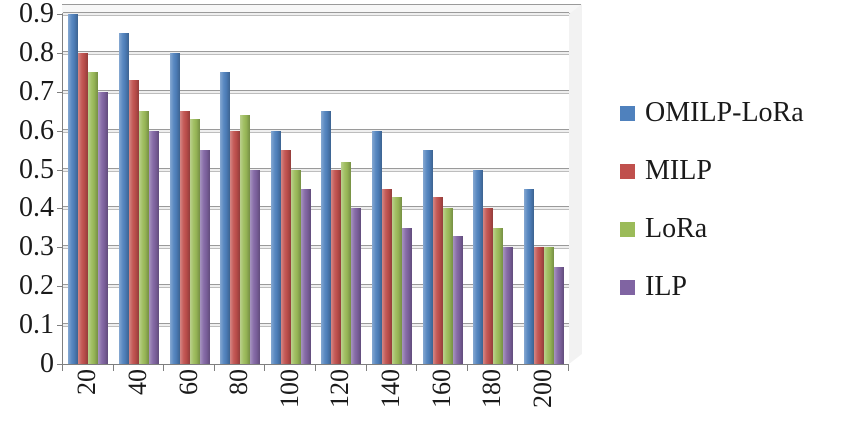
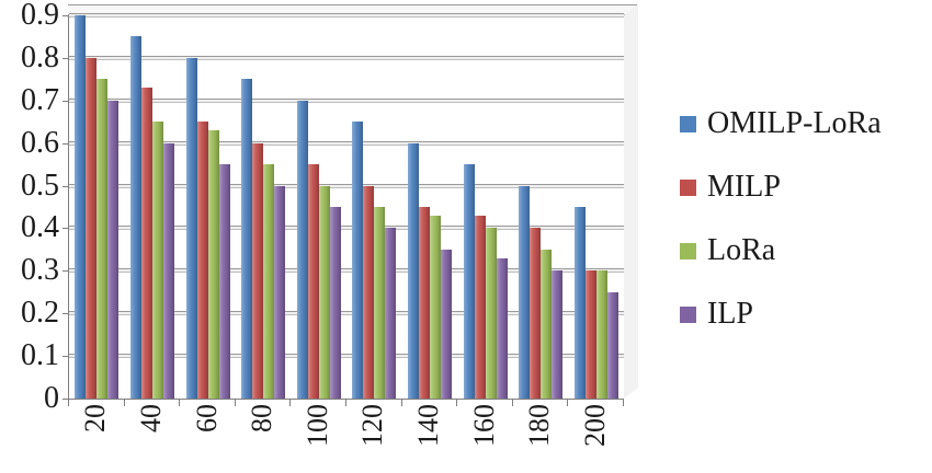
LoRa/80: 0.64 -> 0.55
OMILP-LoRa/100: 0.60 -> 0.70
LoRa/120: 0.52 -> 0.45
